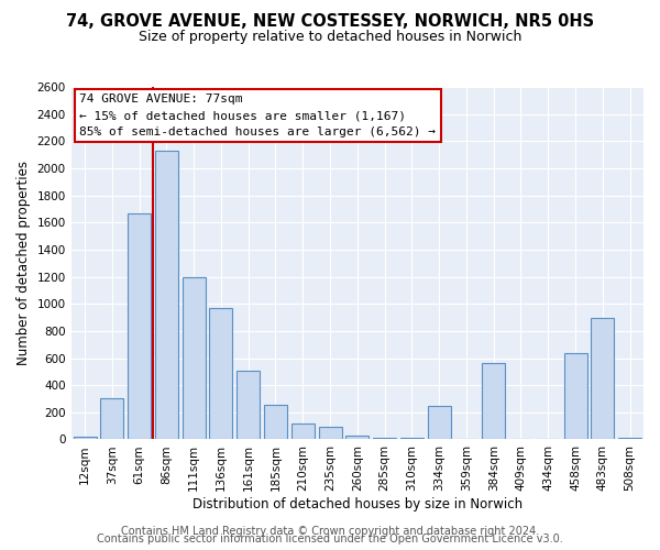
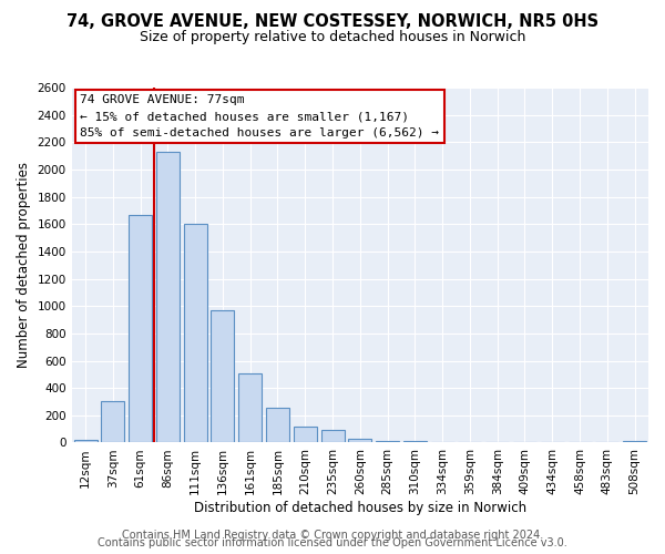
111sqm: 1200 -> 1600
334sqm: 250 -> 0
384sqm: 560 -> 0
458sqm: 640 -> 0
483sqm: 900 -> 0
